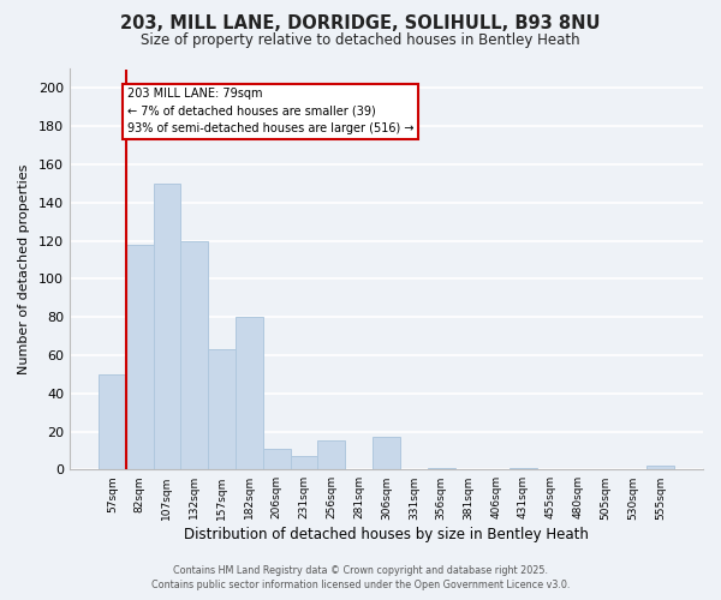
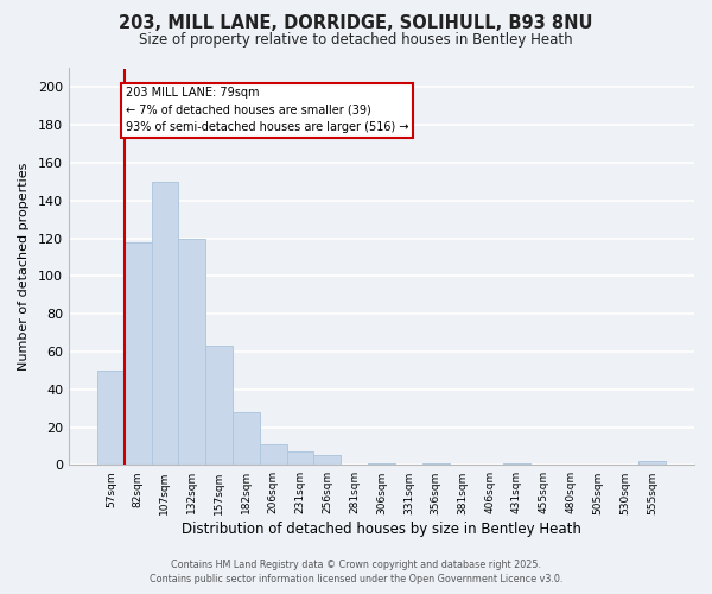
182sqm: 80 -> 28
256sqm: 15 -> 5
306sqm: 17 -> 1
